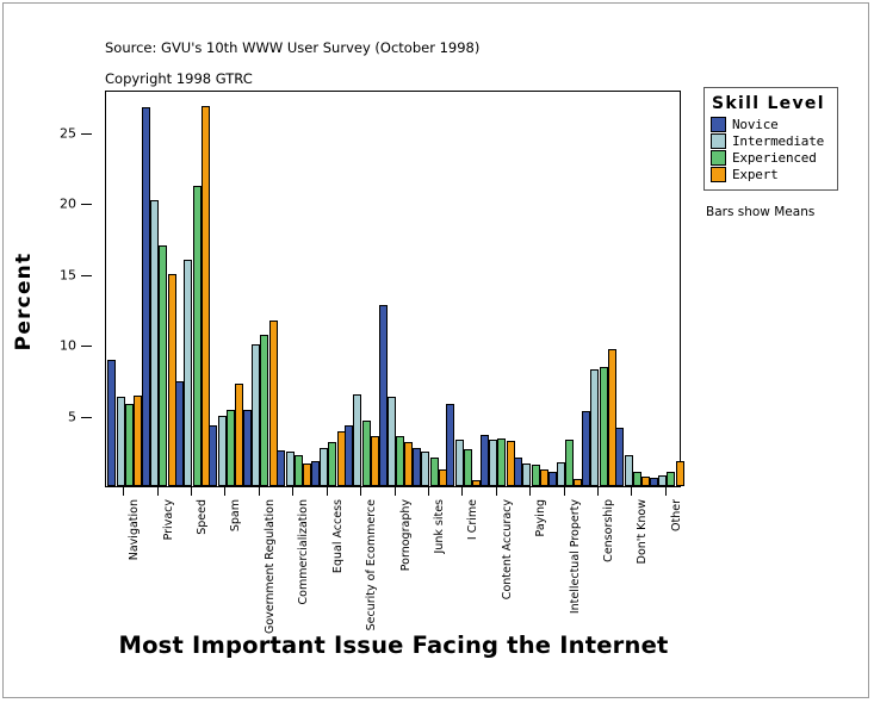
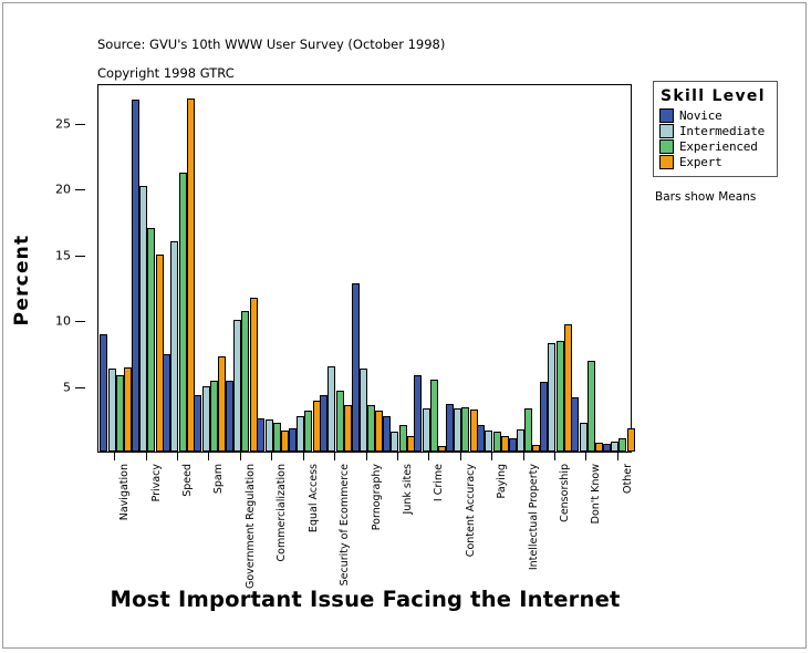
Intermediate/Junk sites: 2.4 -> 1.5
Experienced/I Crime: 2.6 -> 5.5
Experienced/Don't Know: 1.0 -> 6.9
